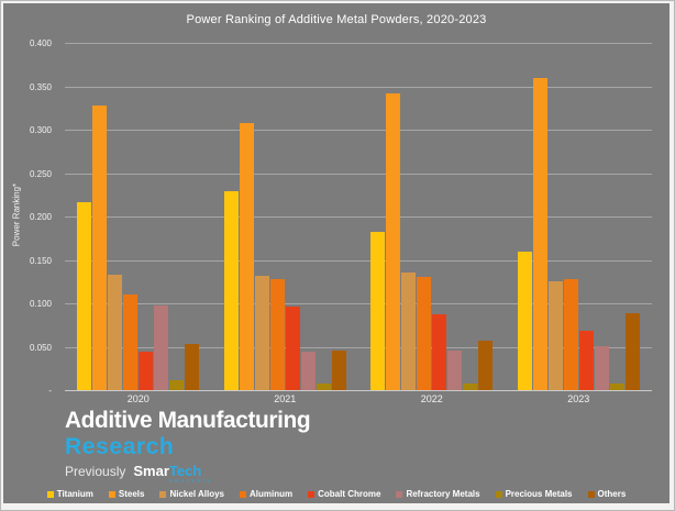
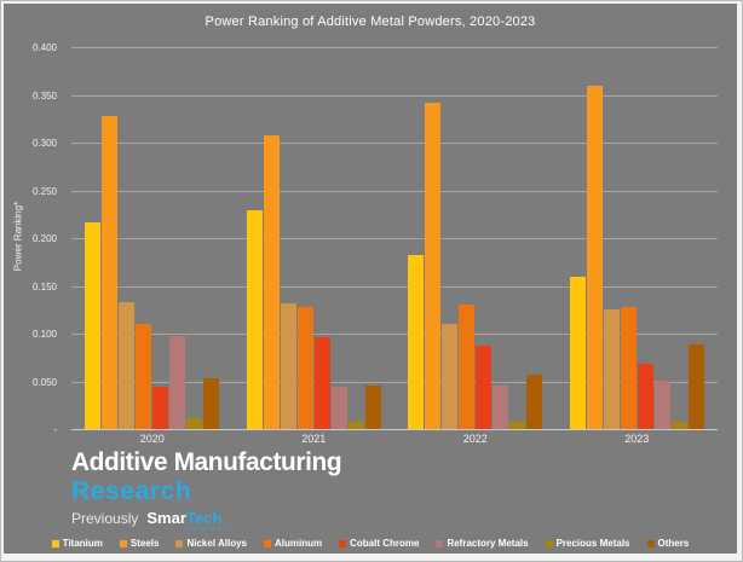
Nickel Alloys/2022: 0.14 -> 0.11
